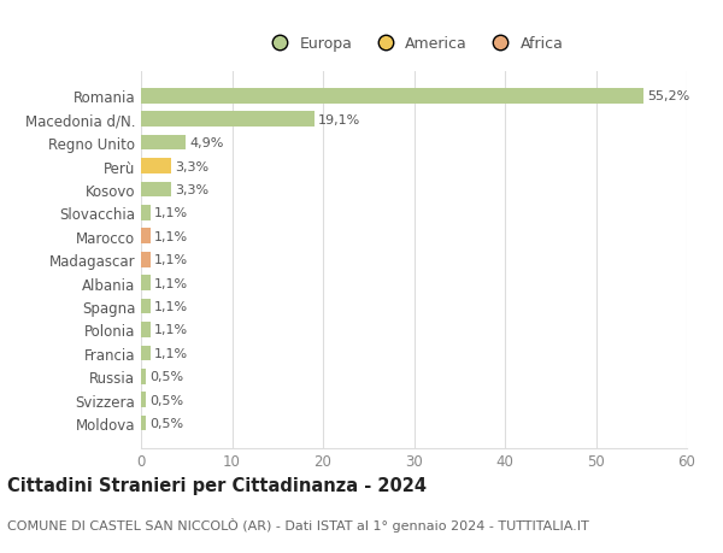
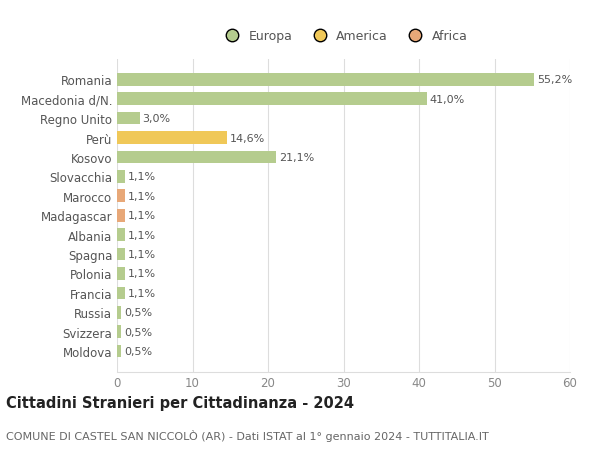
Macedonia d/N.: 19,1% -> 41,0%
Regno Unito: 4,9% -> 3,0%
Perù: 3,3% -> 14,6%
Kosovo: 3,3% -> 21,1%
